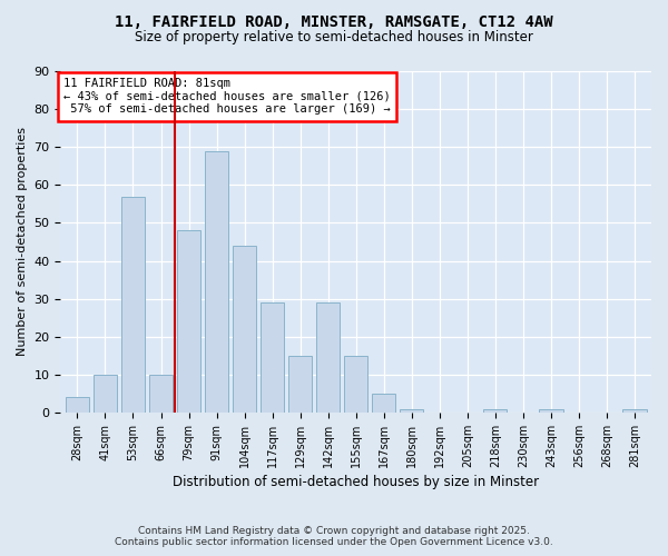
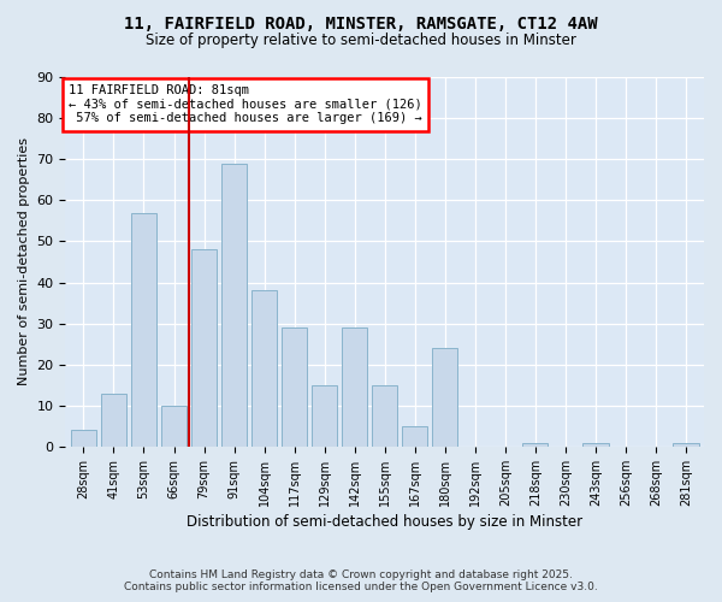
41sqm: 10 -> 13
104sqm: 44 -> 38
180sqm: 1 -> 24
